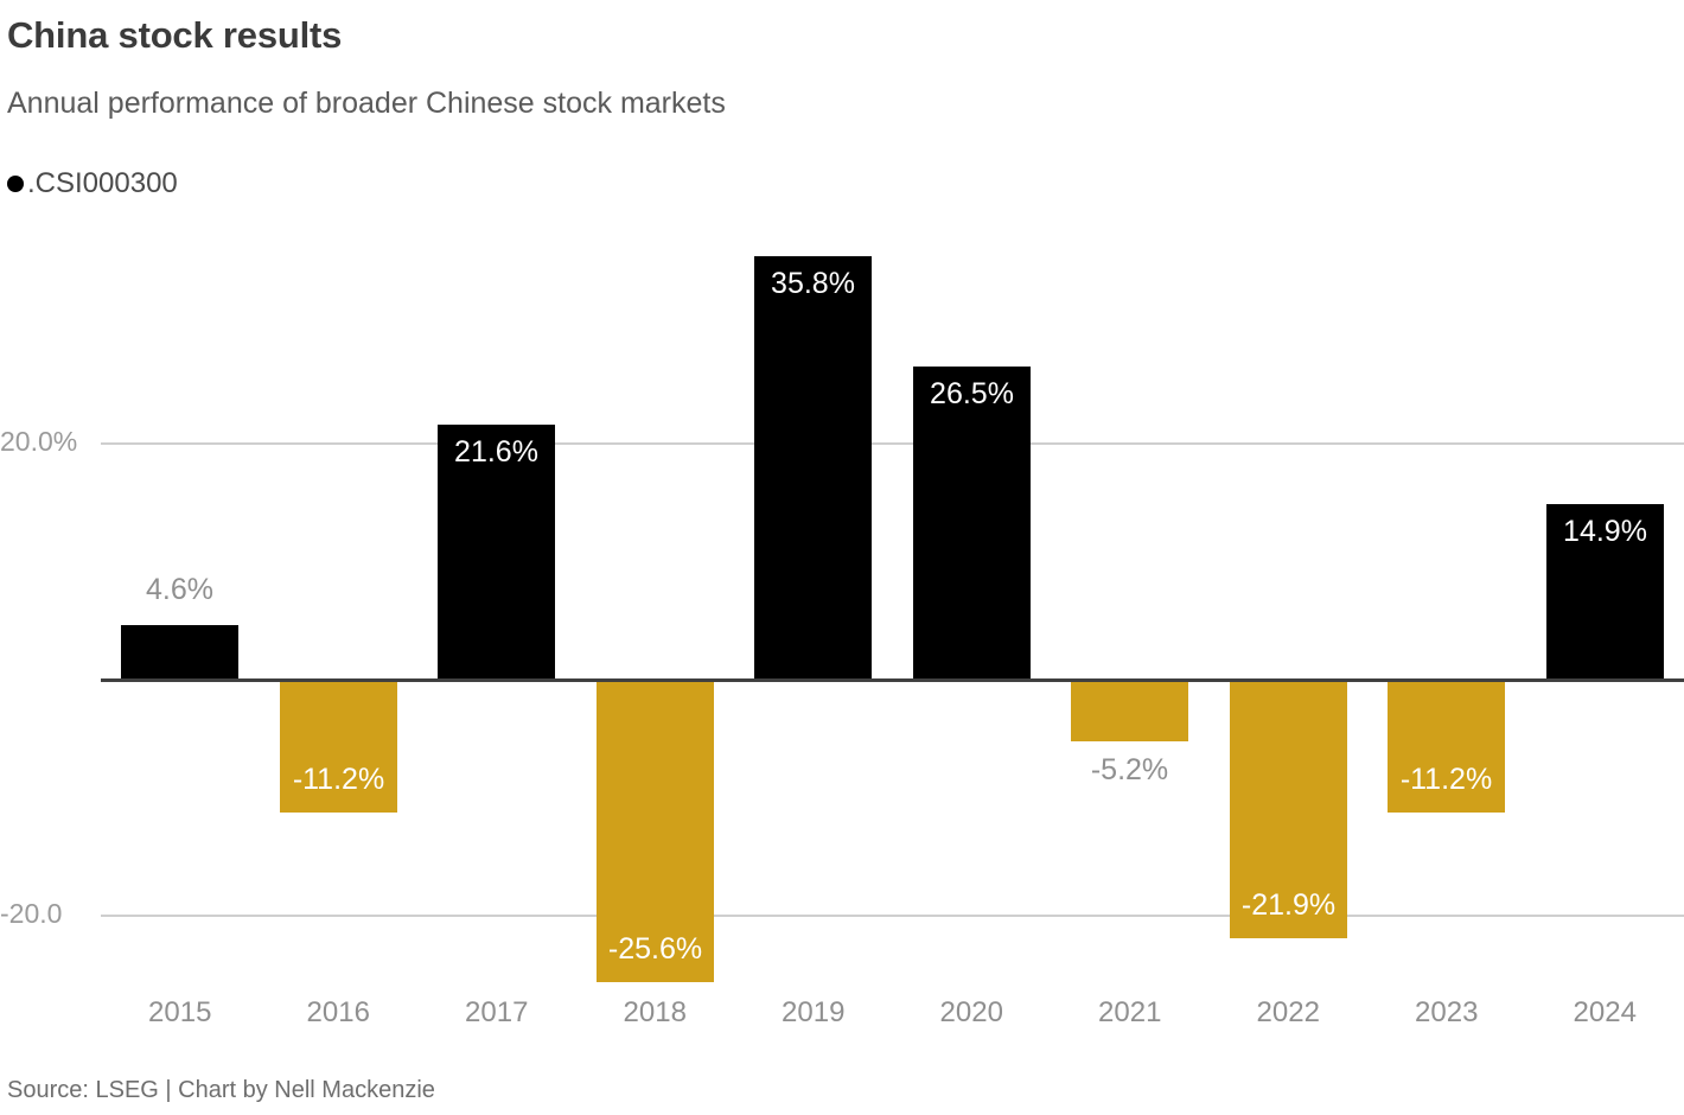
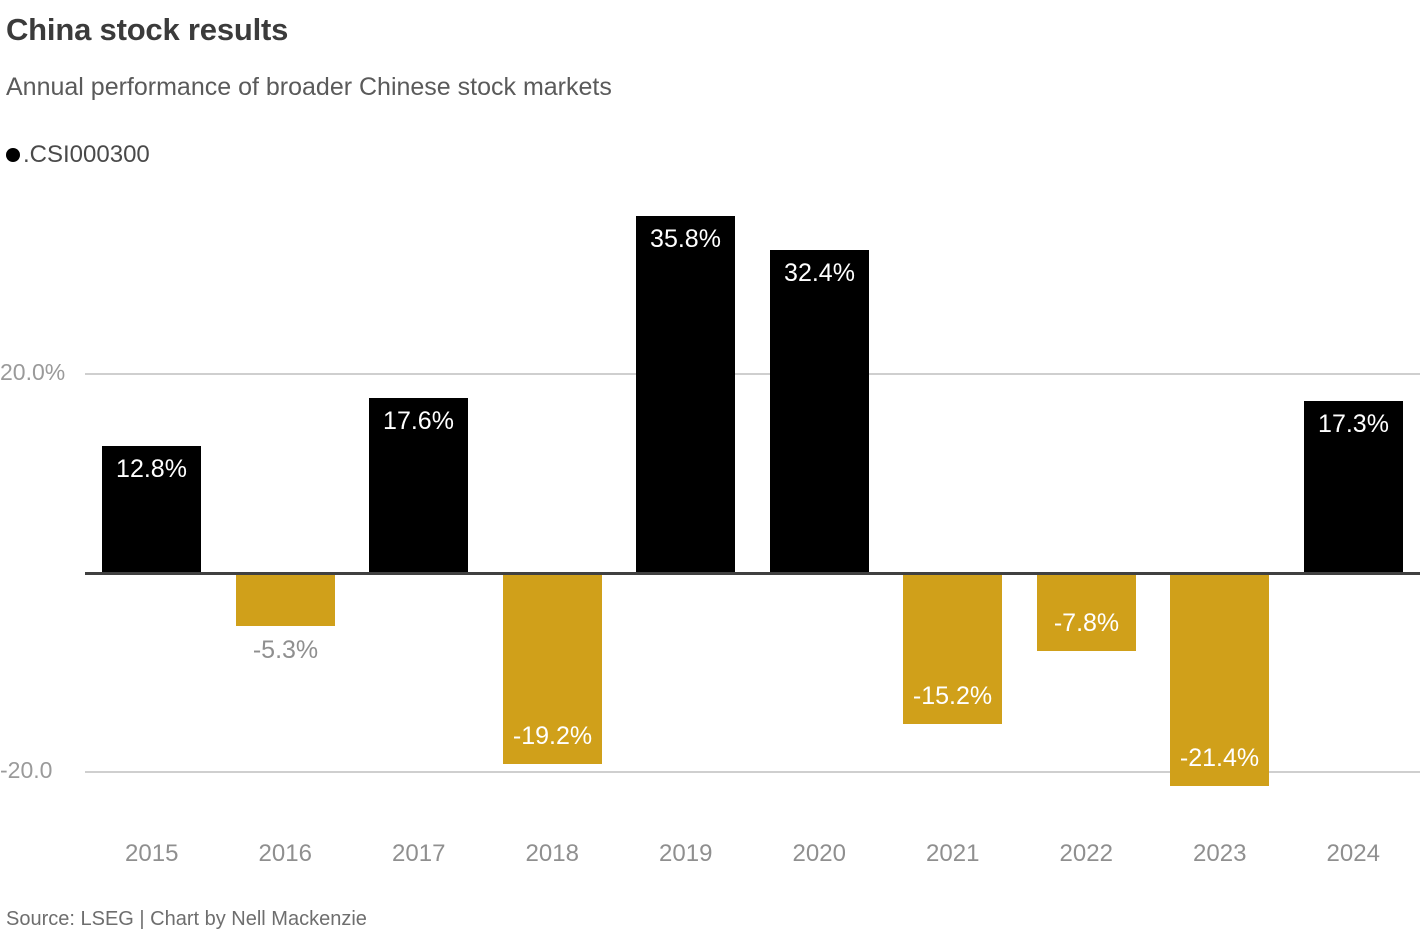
2015: 4.6% -> 12.8%
2016: -11.2% -> -5.3%
2017: 21.6% -> 17.6%
2018: -25.6% -> -19.2%
2020: 26.5% -> 32.4%
2021: -5.2% -> -15.2%
2022: -21.9% -> -7.8%
2023: -11.2% -> -21.4%
2024: 14.9% -> 17.3%
